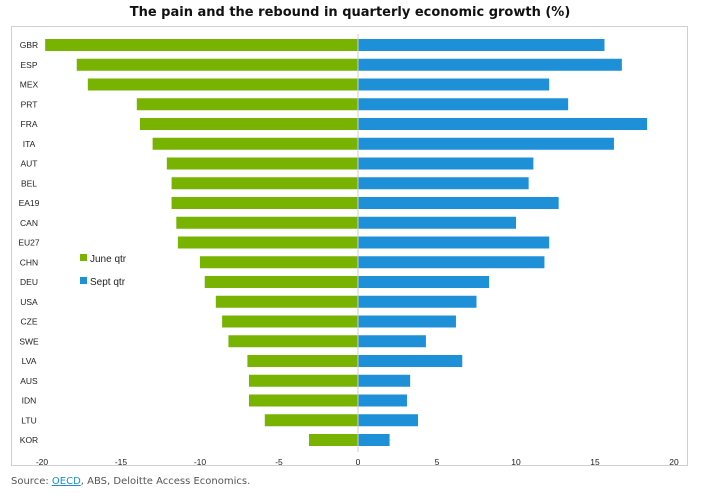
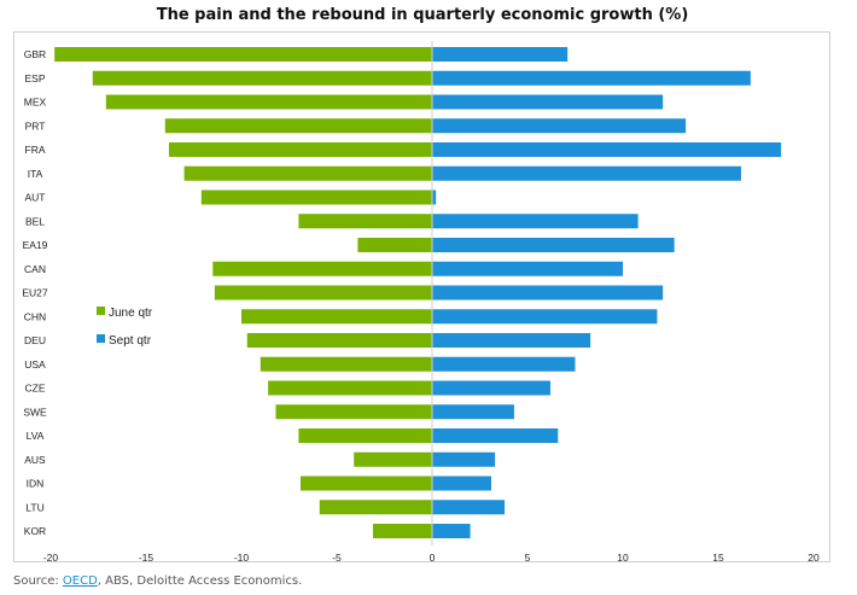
Sept qtr/GBR: 15.6 -> 7.1
Sept qtr/AUT: 11.1 -> 0.2
June qtr/BEL: -11.8 -> -7.0
June qtr/EA19: -11.8 -> -3.9
June qtr/AUS: -6.9 -> -4.1
